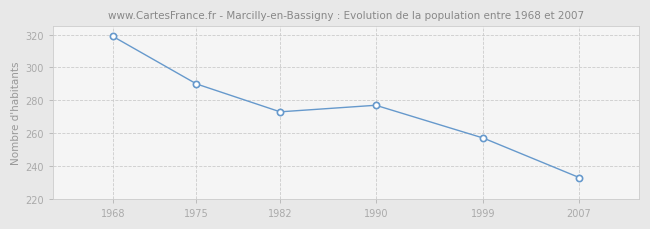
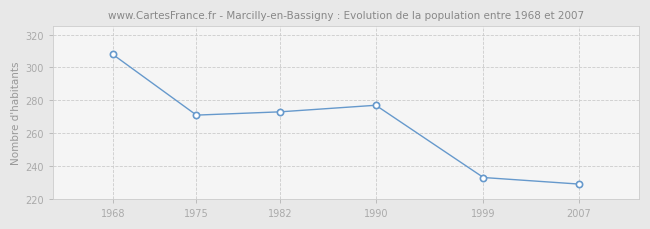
1968: 319 -> 308
1975: 290 -> 271
1999: 257 -> 233
2007: 233 -> 229
